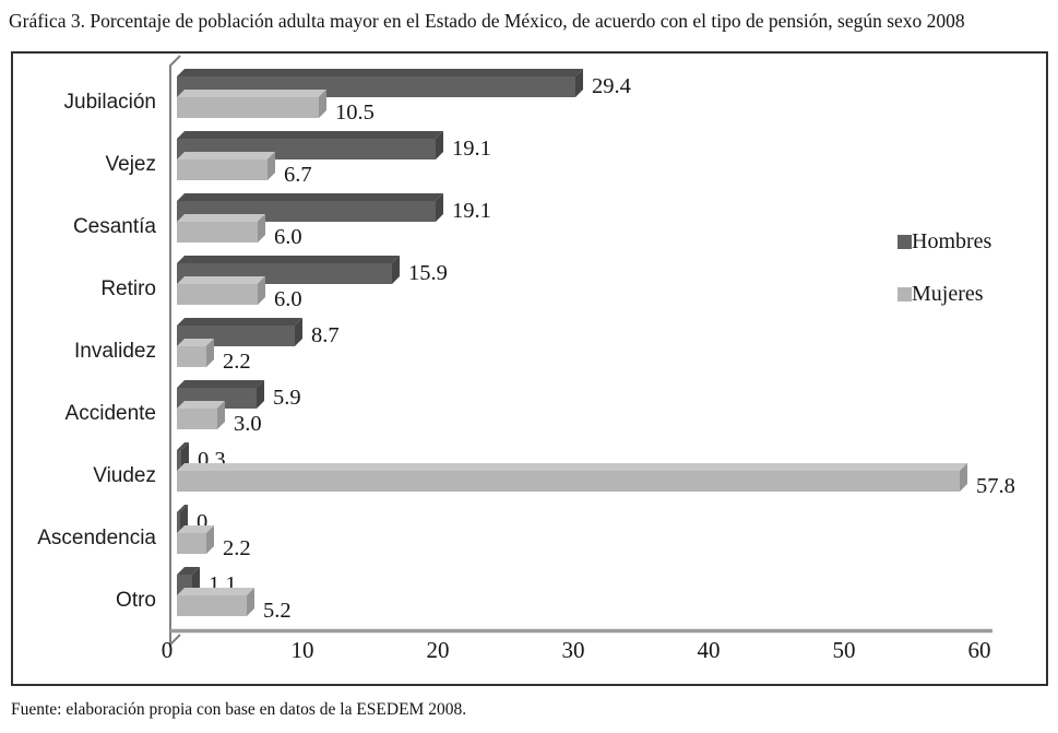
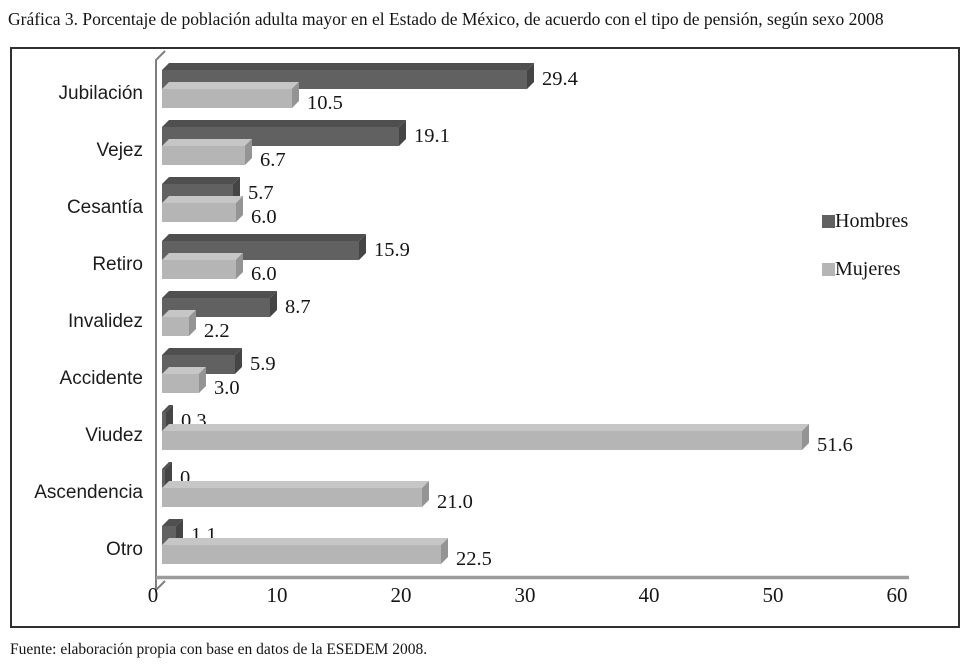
Hombres/Cesantía: 19.1 -> 5.7
Mujeres/Viudez: 57.8 -> 51.6
Mujeres/Ascendencia: 2.2 -> 21.0
Mujeres/Otro: 5.2 -> 22.5
